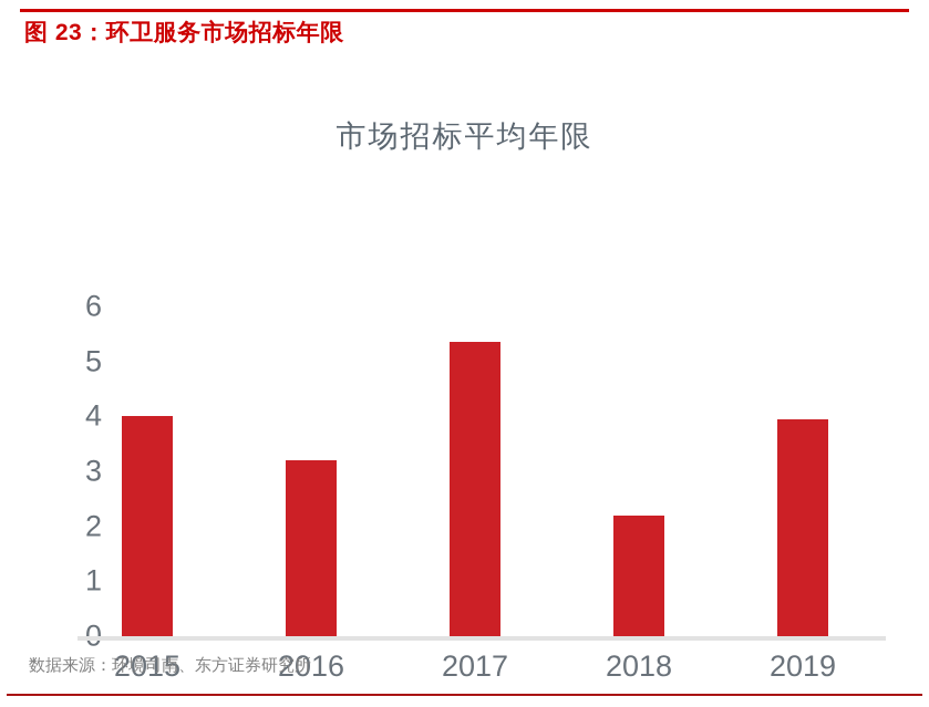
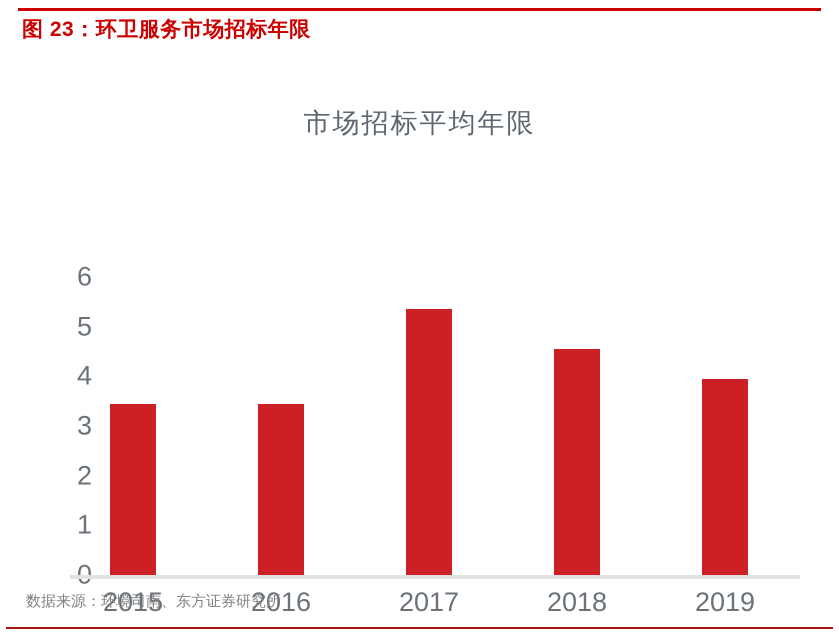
2015: 4.0 -> 3.5
2016: 3.2 -> 3.5
2018: 2.2 -> 4.5
